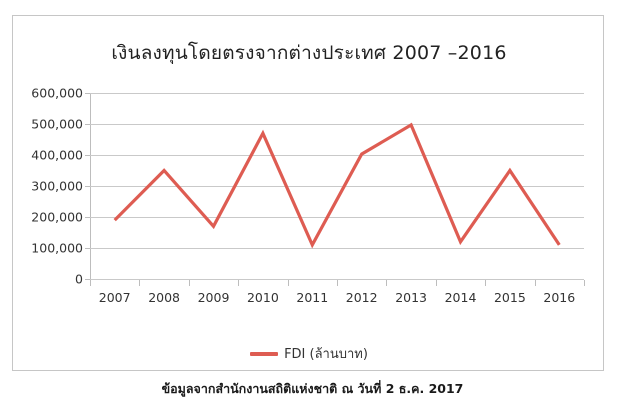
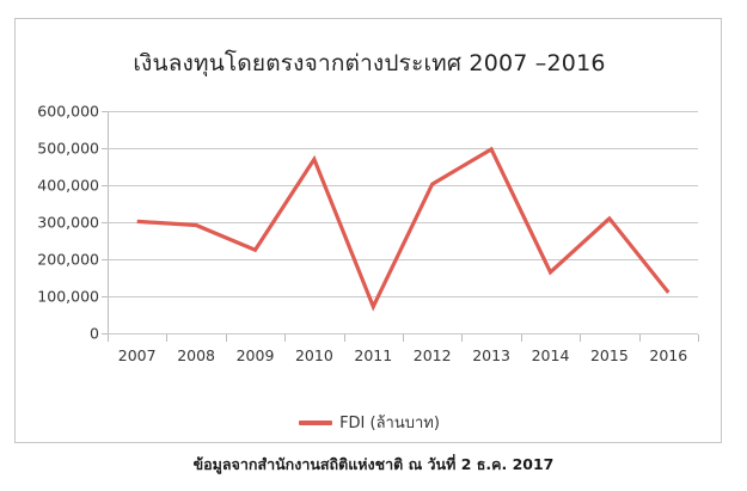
2007: 190000 -> 300000
2008: 350000 -> 290000
2009: 170000 -> 220000
2011: 110000 -> 70000
2014: 120000 -> 160000
2015: 350000 -> 310000
